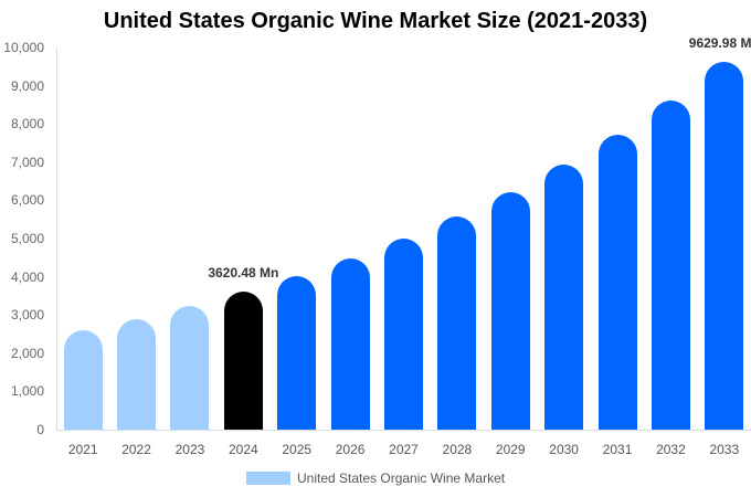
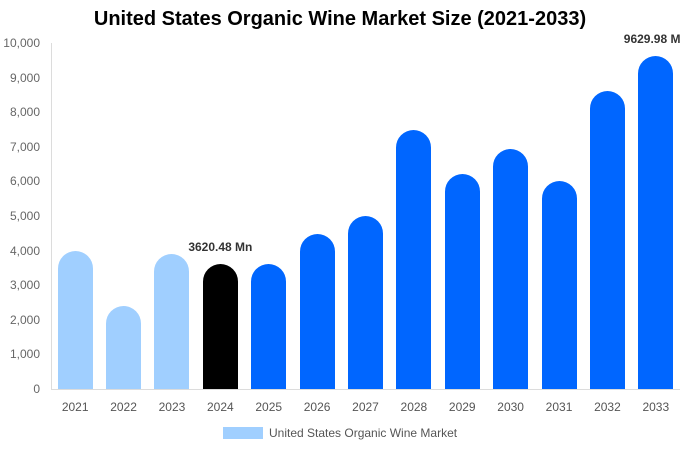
2021: 2600 -> 4000
2022: 2900 -> 2400
2023: 3200 -> 3900
2025: 4000 -> 3600
2028: 5600 -> 7500
2031: 7700 -> 6000
